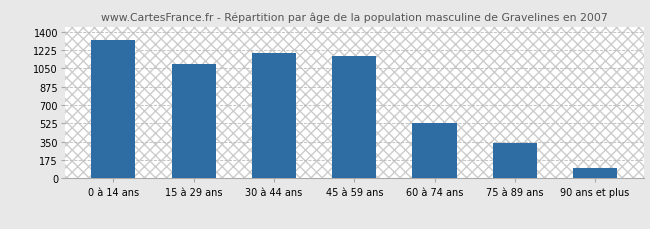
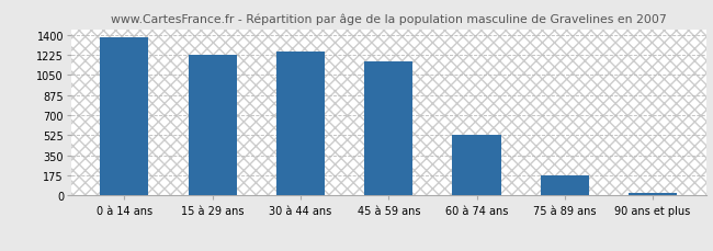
0 à 14 ans: 1320 -> 1380
15 à 29 ans: 1090 -> 1230
30 à 44 ans: 1200 -> 1260
75 à 89 ans: 340 -> 180
90 ans et plus: 100 -> 20
